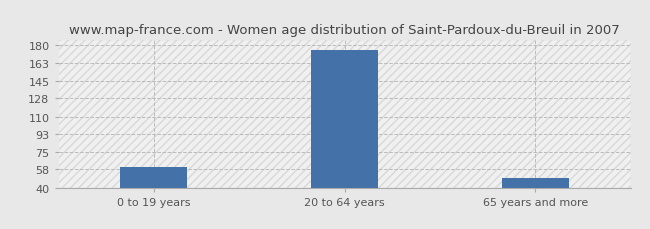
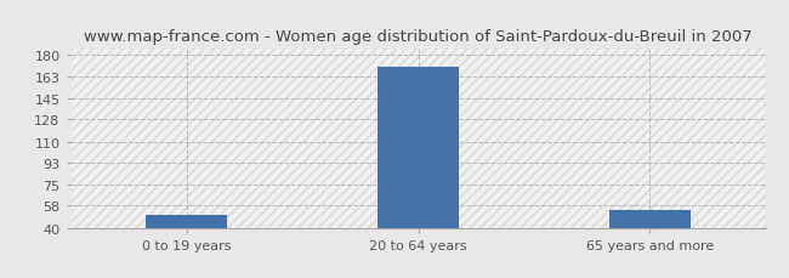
0 to 19 years: 60 -> 50
20 to 64 years: 176 -> 171
65 years and more: 49 -> 54
